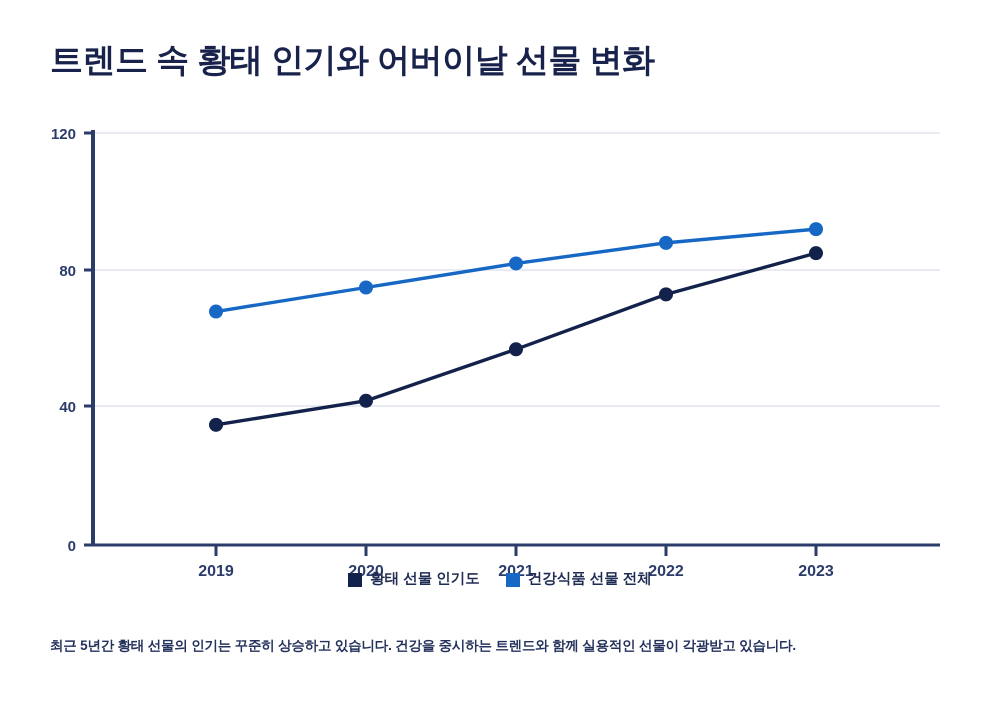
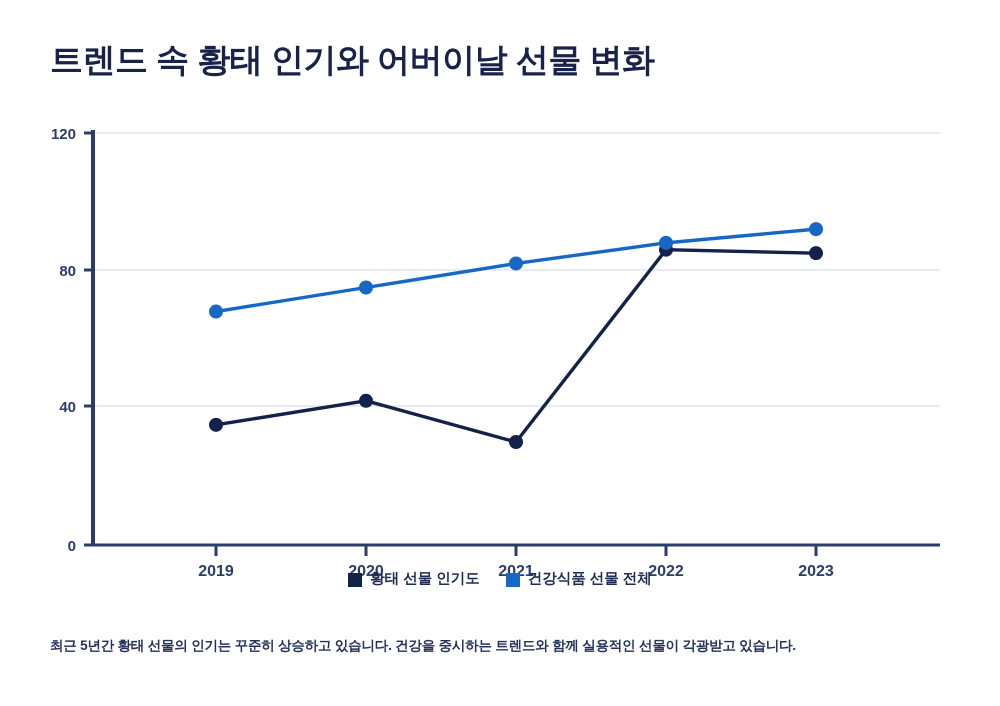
황태 선물 인기도/2021: 57 -> 30
황태 선물 인기도/2022: 73 -> 86
